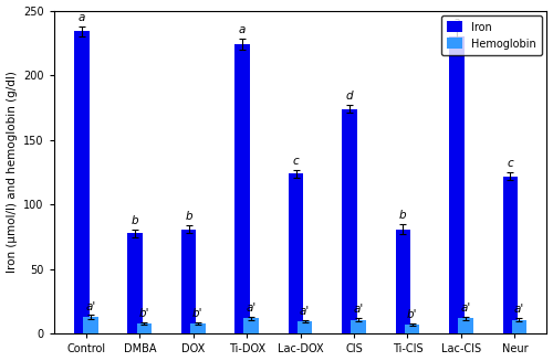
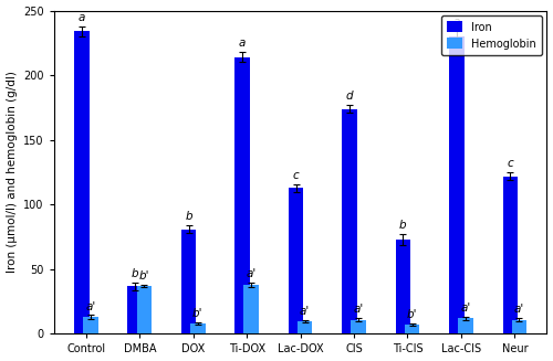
Iron/DMBA: 78 -> 37
Hemoglobin/DMBA: 8 -> 37
Iron/Ti-DOX: 224 -> 214
Hemoglobin/Ti-DOX: 12 -> 38
Iron/Lac-DOX: 124 -> 113
Iron/Ti-CIS: 81 -> 73
